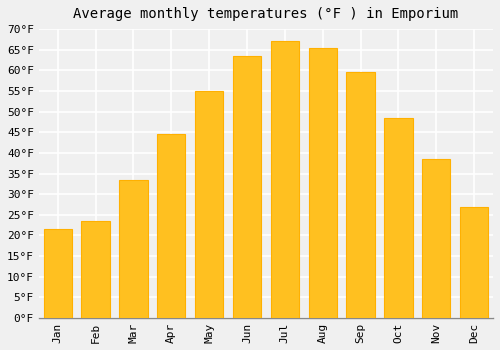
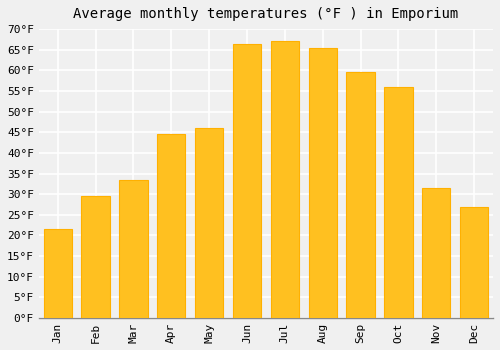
Feb: 23.5°F -> 29.5°F
May: 55.0°F -> 46.0°F
Jun: 63.5°F -> 66.5°F
Oct: 48.5°F -> 56.0°F
Nov: 38.5°F -> 31.5°F
